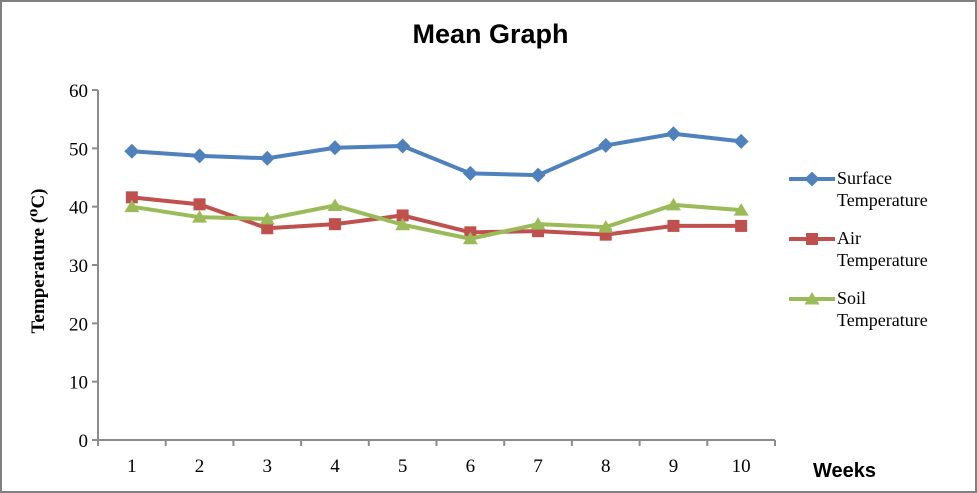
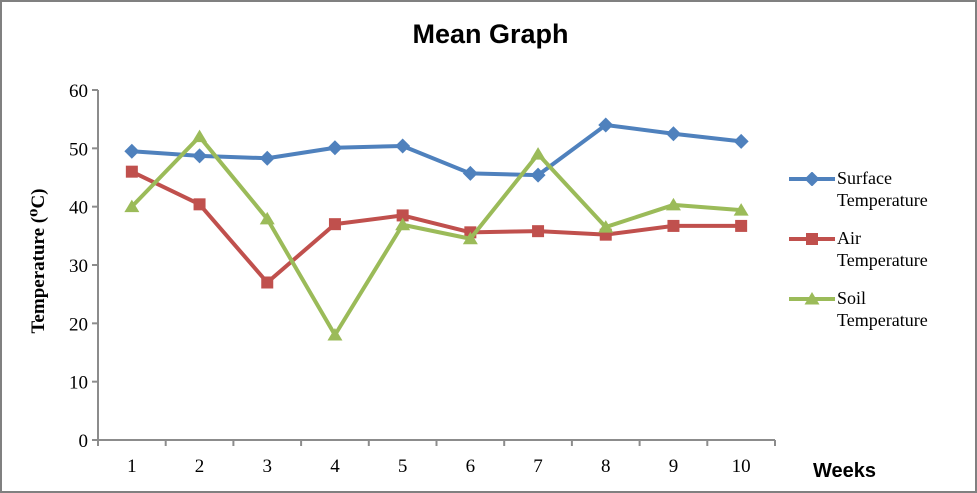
Air Temperature/1: 42 -> 46
Soil Temperature/2: 38 -> 52
Air Temperature/3: 36 -> 27
Soil Temperature/4: 40 -> 18
Soil Temperature/7: 37 -> 49
Surface Temperature/8: 50 -> 54
